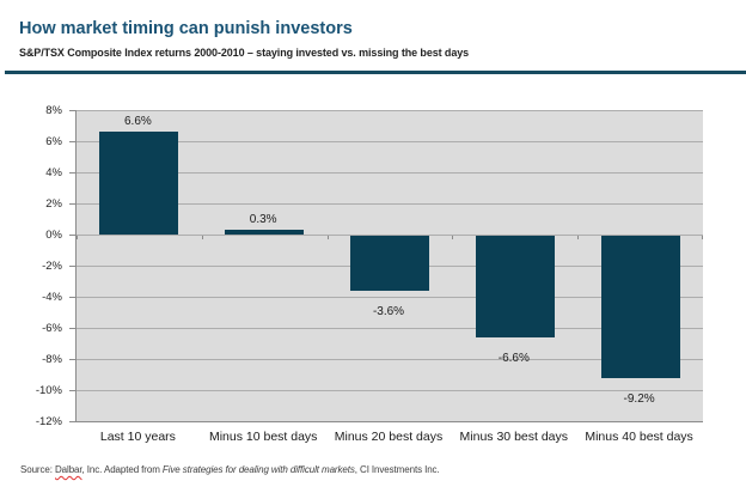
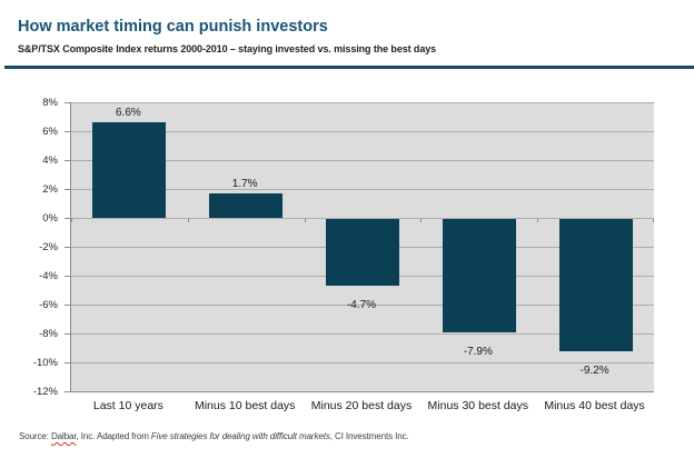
Minus 10 best days: 0.3% -> 1.7%
Minus 20 best days: -3.6% -> -4.7%
Minus 30 best days: -6.6% -> -7.9%
